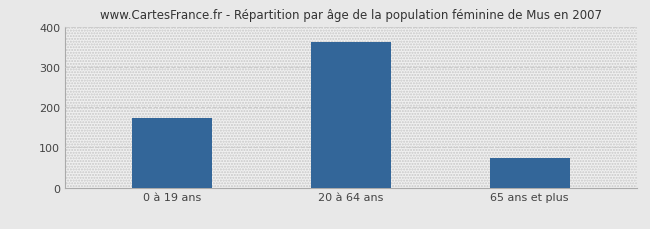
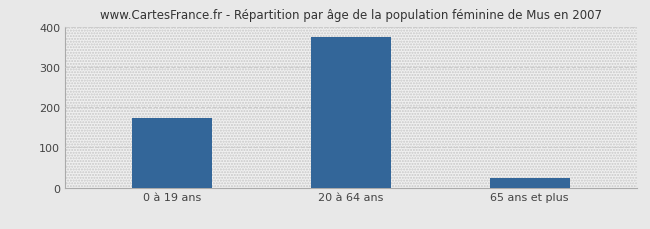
20 à 64 ans: 362 -> 375
65 ans et plus: 74 -> 25
